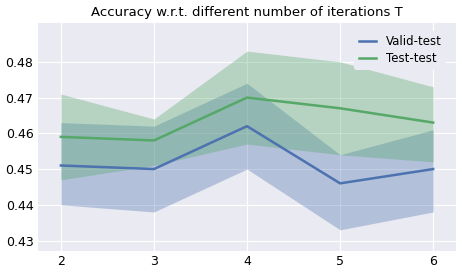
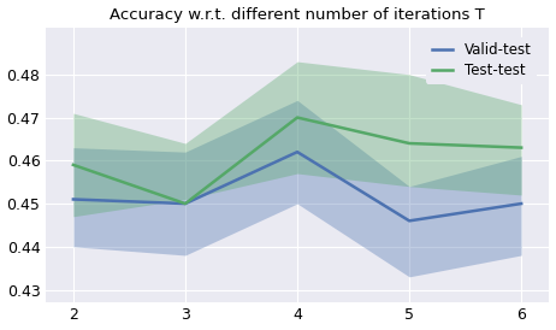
Test-test/3: 0.458 -> 0.450
Test-test/5: 0.467 -> 0.464
